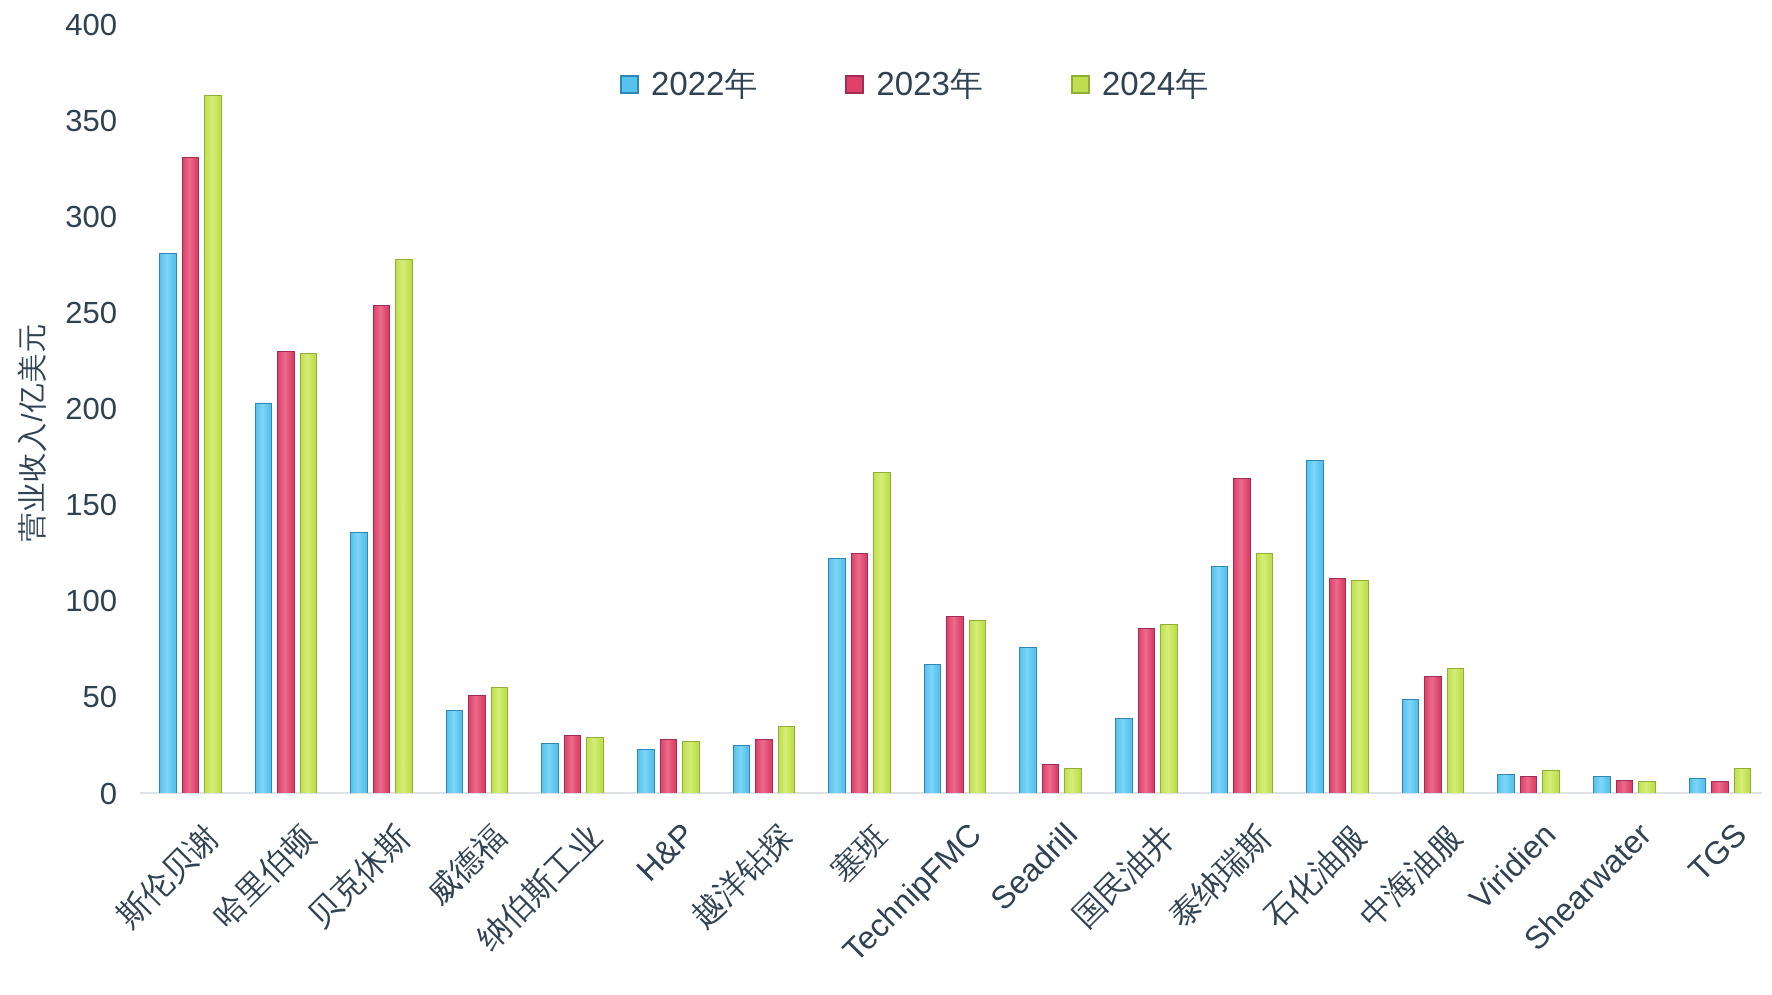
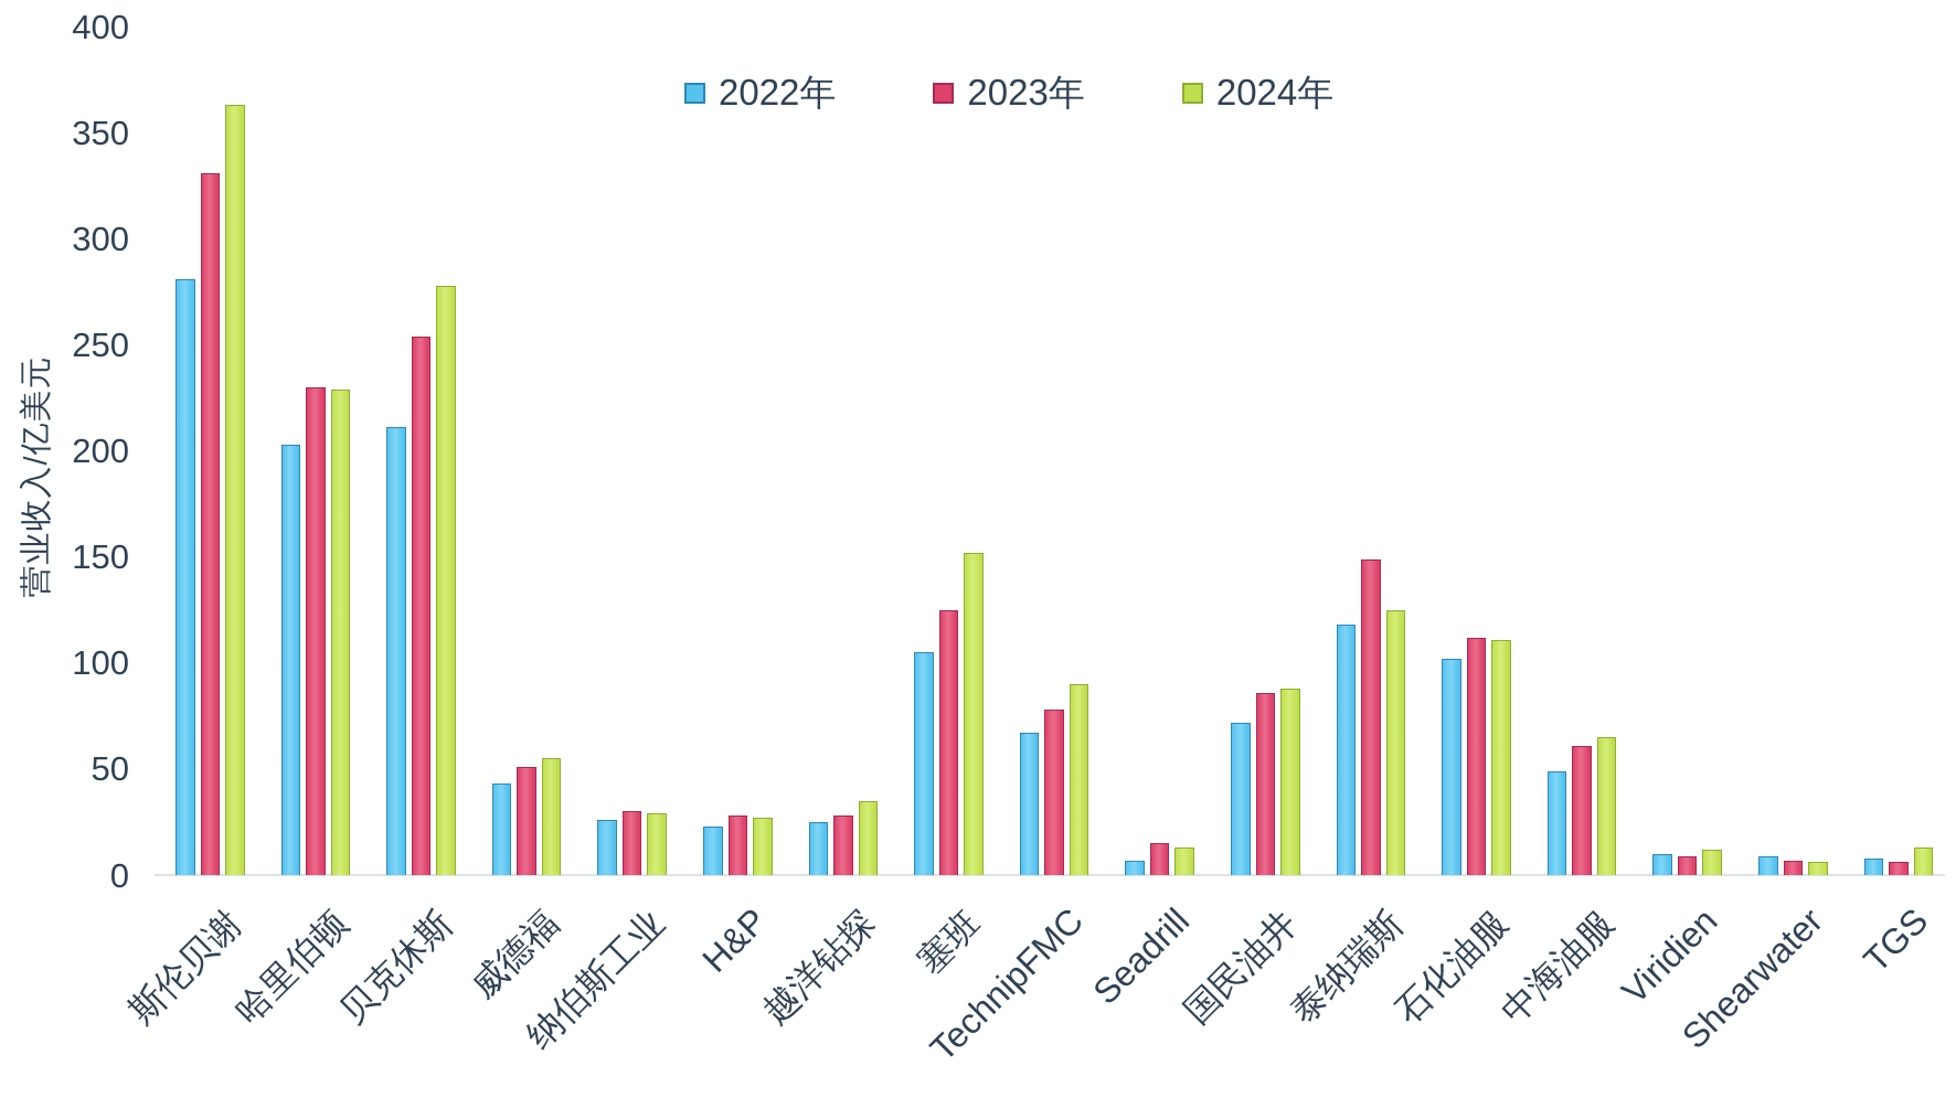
2022年/贝克休斯: 136 -> 211
2022年/塞班: 122 -> 105
2024年/塞班: 167 -> 152
2023年/TechnipFMC: 92 -> 78
2022年/Seadrill: 76 -> 7
2022年/国民油井: 39 -> 72
2023年/泰纳瑞斯: 164 -> 149
2022年/石化油服: 173 -> 102
